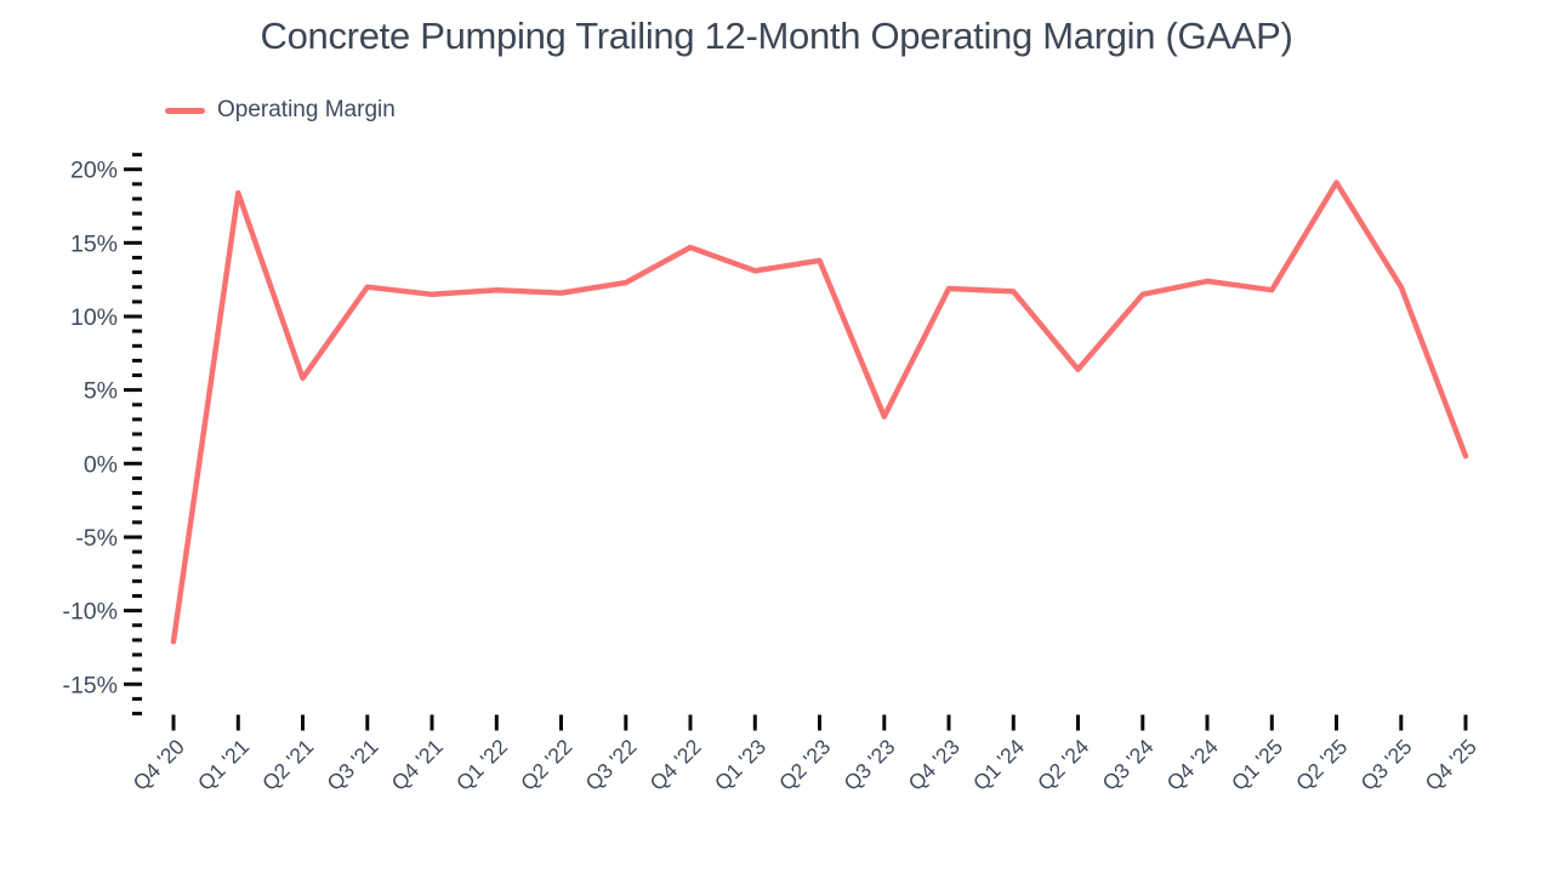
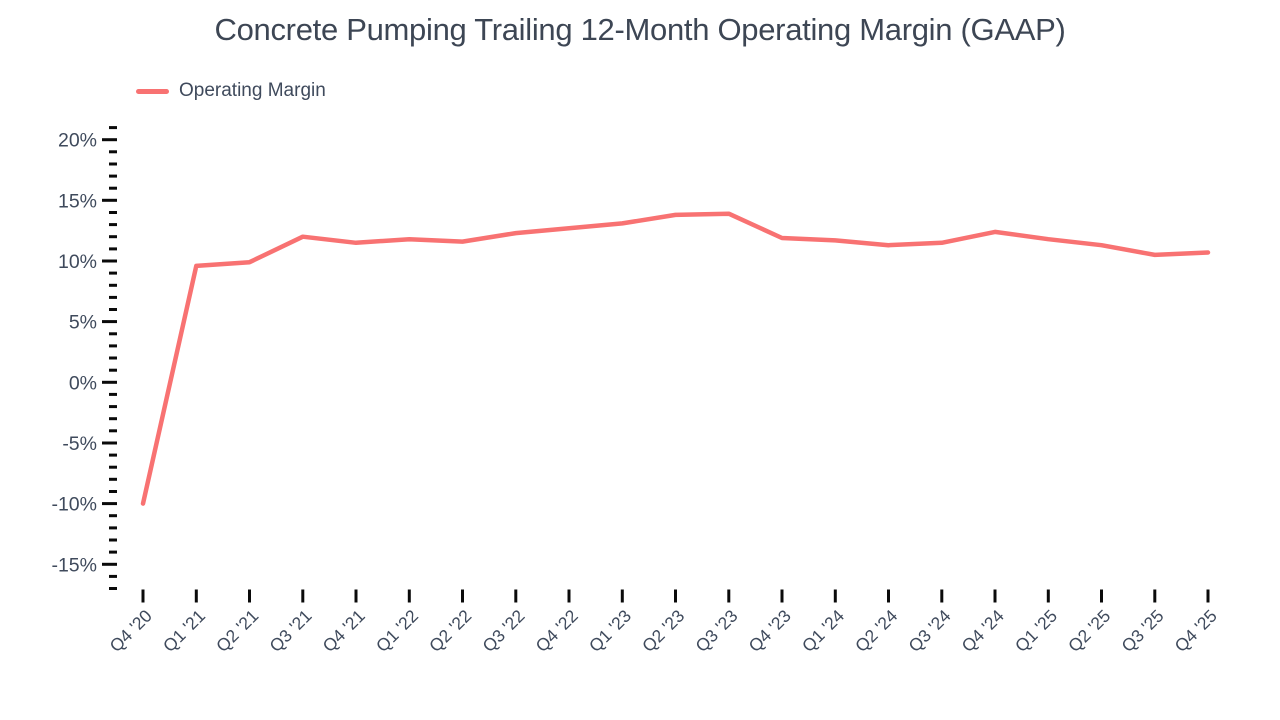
Q4 '20: -12.1% -> -10.0%
Q1 '21: 18.4% -> 9.6%
Q2 '21: 5.8% -> 9.9%
Q4 '22: 14.7% -> 12.7%
Q3 '23: 3.2% -> 13.9%
Q2 '24: 6.4% -> 11.3%
Q2 '25: 19.1% -> 11.3%
Q3 '25: 12.0% -> 10.5%
Q4 '25: 0.5% -> 10.7%
